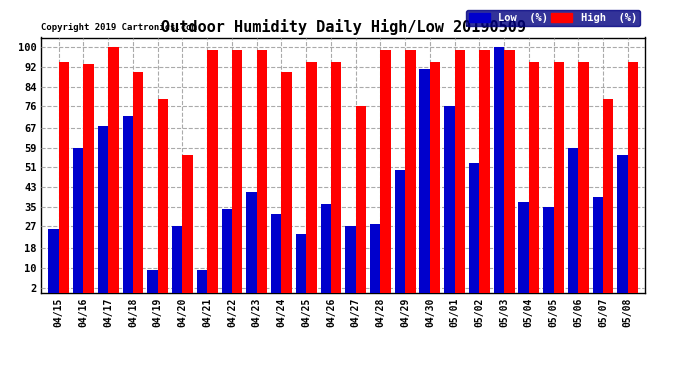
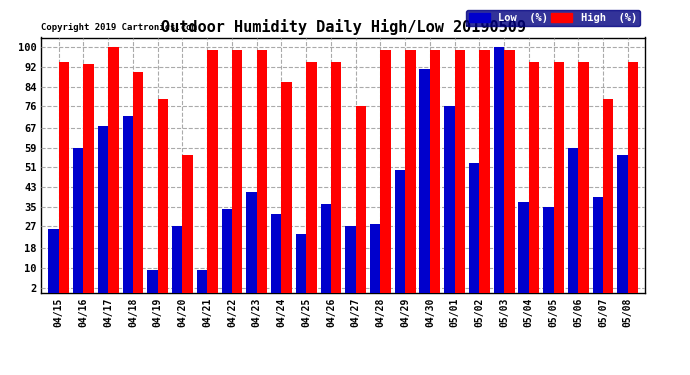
High (%)/04/24: 90 -> 86
High (%)/04/30: 94 -> 99
